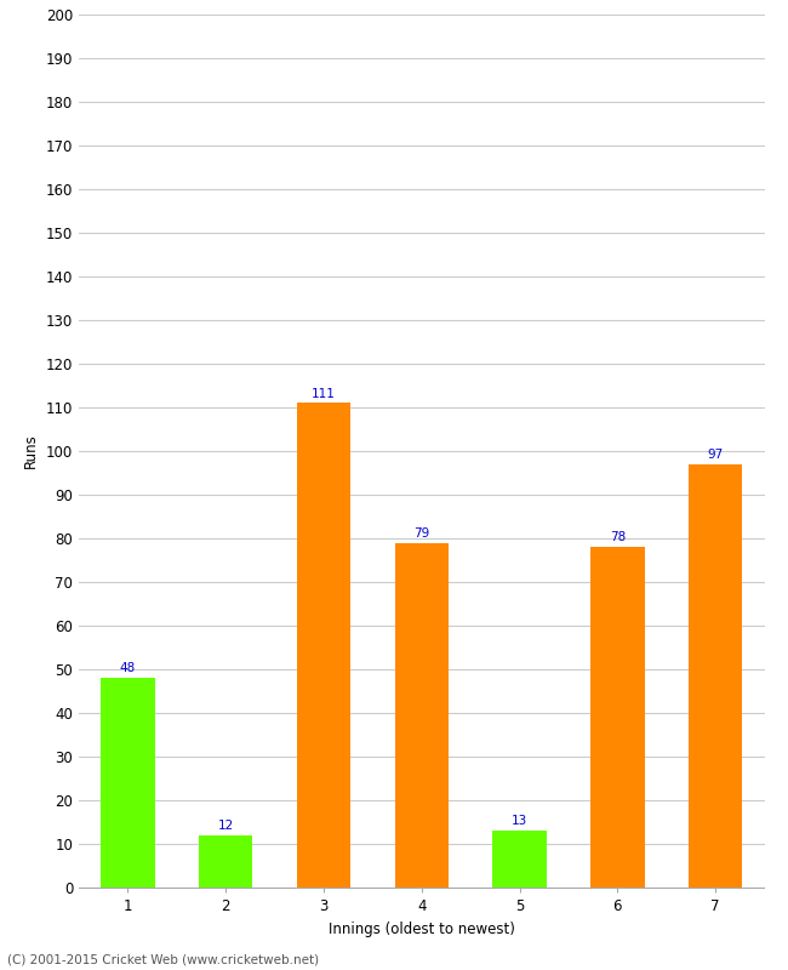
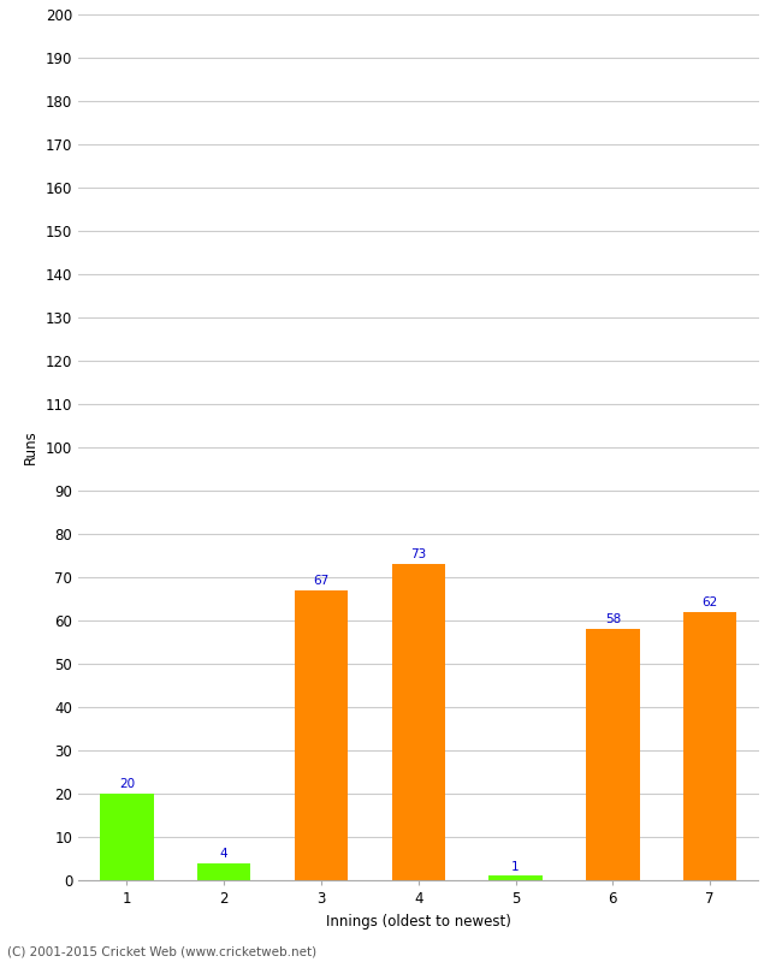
1: 48 -> 20
2: 12 -> 4
3: 111 -> 67
4: 79 -> 73
5: 13 -> 1
6: 78 -> 58
7: 97 -> 62
